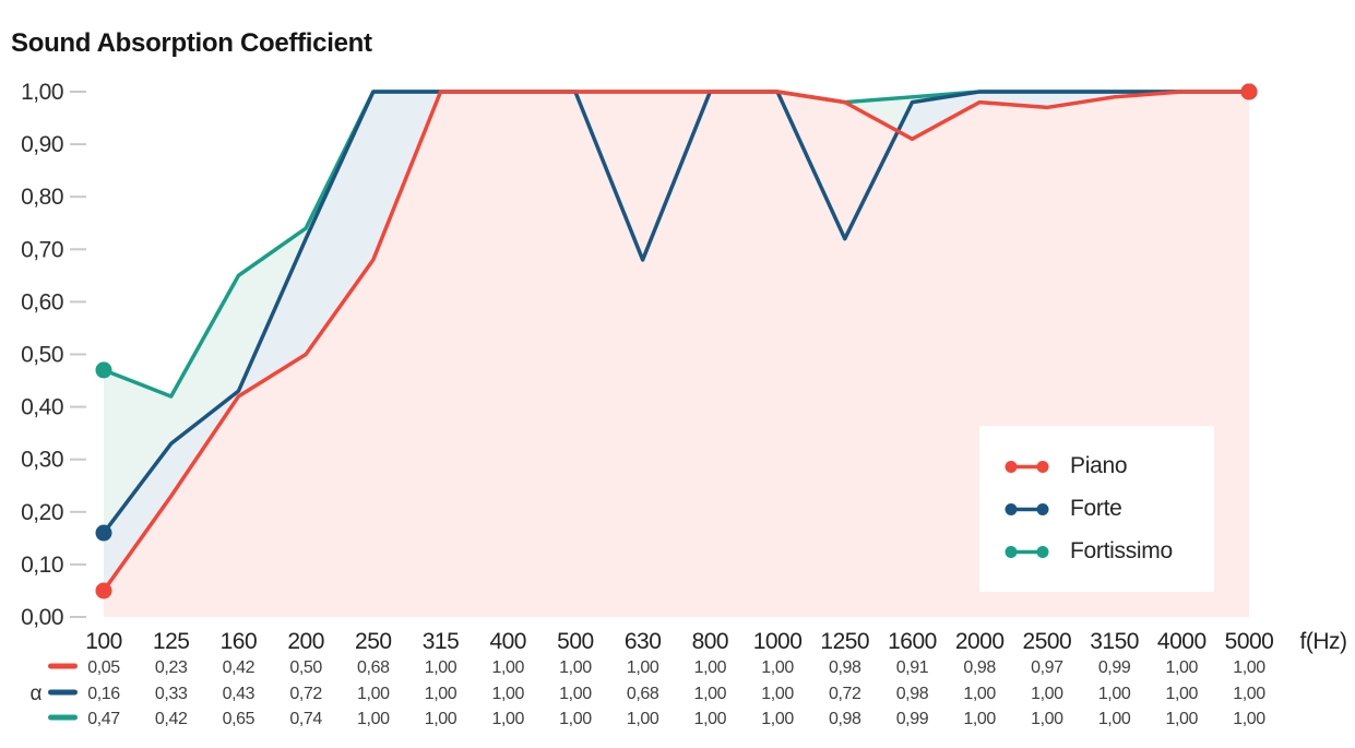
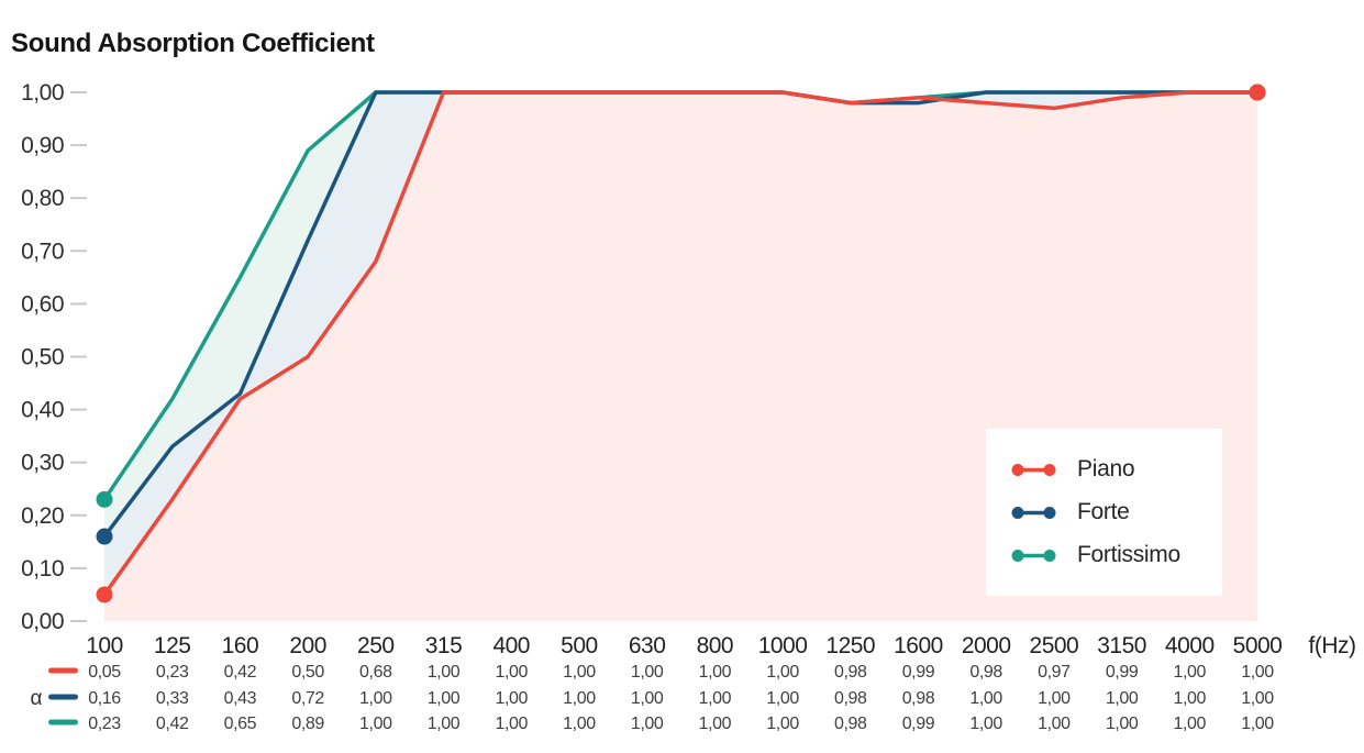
Fortissimo/100: 0,47 -> 0,23
Fortissimo/200: 0,74 -> 0,89
Forte/630: 0,68 -> 1,00
Forte/1250: 0,72 -> 0,98
Piano/1600: 0,91 -> 0,99
